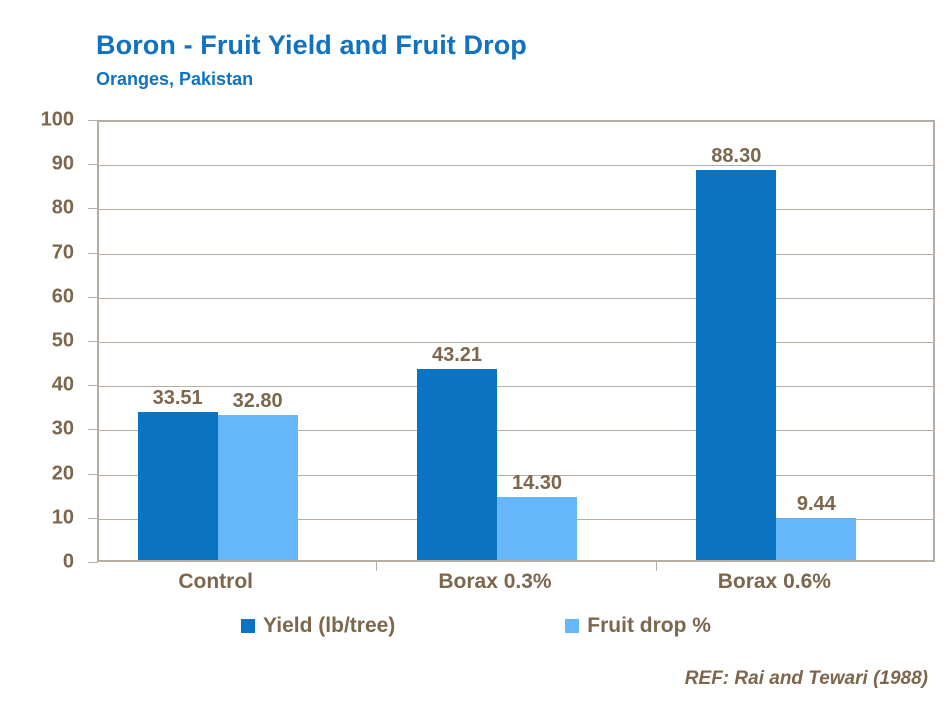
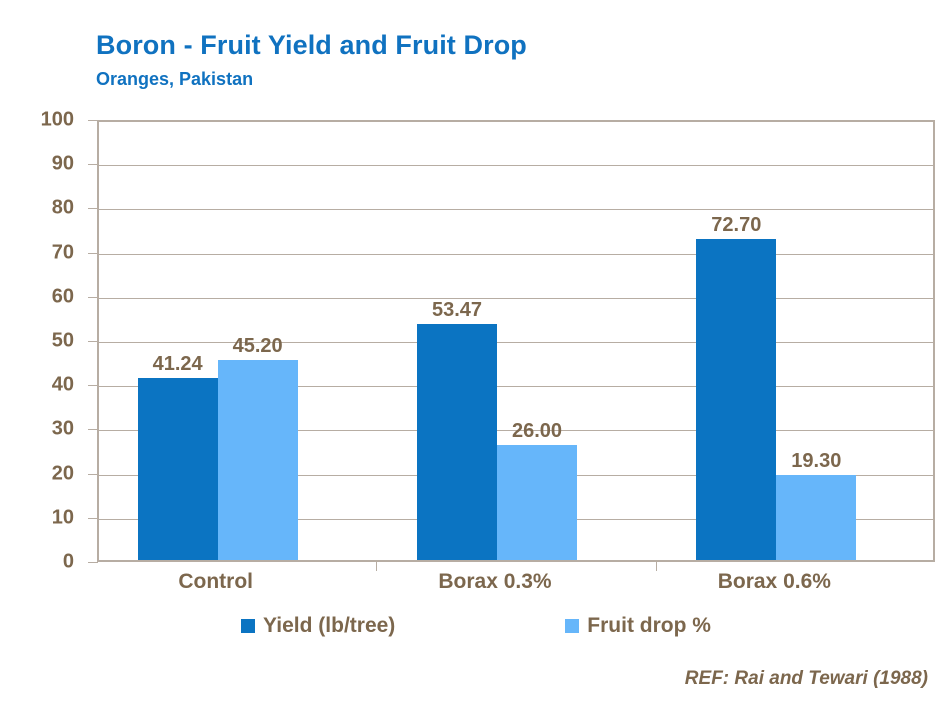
Yield (lb/tree)/Control: 33.51 -> 41.24
Fruit drop %/Control: 32.80 -> 45.20
Yield (lb/tree)/Borax 0.3%: 43.21 -> 53.47
Fruit drop %/Borax 0.3%: 14.30 -> 26.00
Yield (lb/tree)/Borax 0.6%: 88.30 -> 72.70
Fruit drop %/Borax 0.6%: 9.44 -> 19.30
